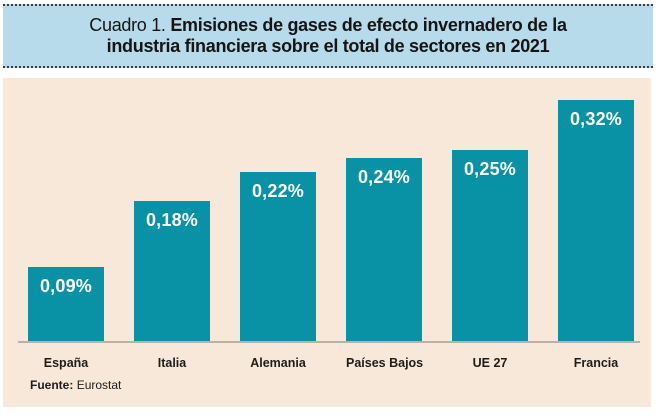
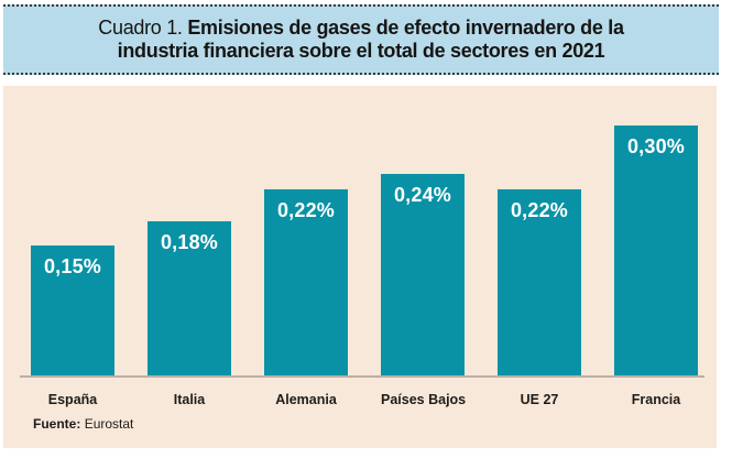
España: 0,09% -> 0,15%
UE 27: 0,25% -> 0,22%
Francia: 0,32% -> 0,30%
